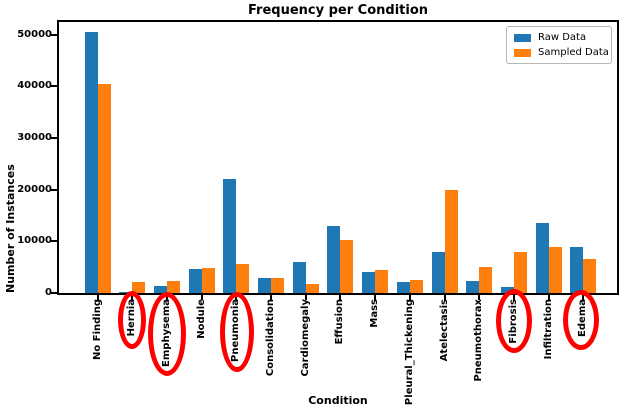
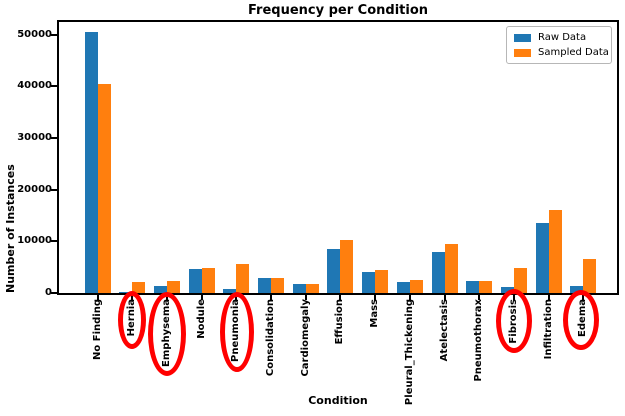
Raw Data/Pneumonia: 22000 -> 1000
Raw Data/Cardiomegaly: 6000 -> 2000
Raw Data/Effusion: 13000 -> 8000
Sampled Data/Atelectasis: 20000 -> 9000
Sampled Data/Pneumothorax: 5000 -> 2000
Sampled Data/Fibrosis: 8000 -> 5000
Sampled Data/Infiltration: 9000 -> 16000
Raw Data/Edema: 9000 -> 1000
